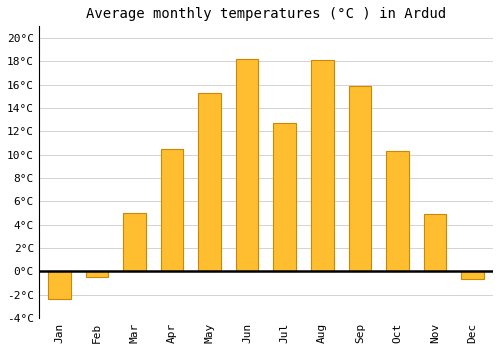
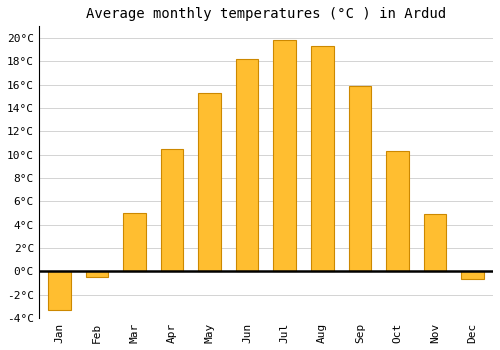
Jan: -2.4°C -> -3.3°C
Jul: 12.7°C -> 19.8°C
Aug: 18.1°C -> 19.3°C
